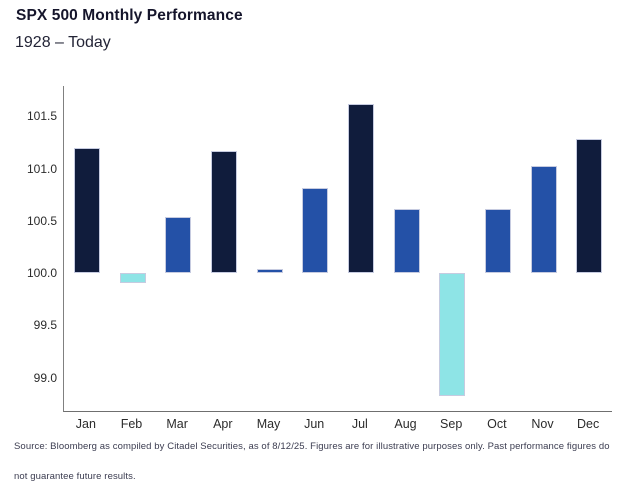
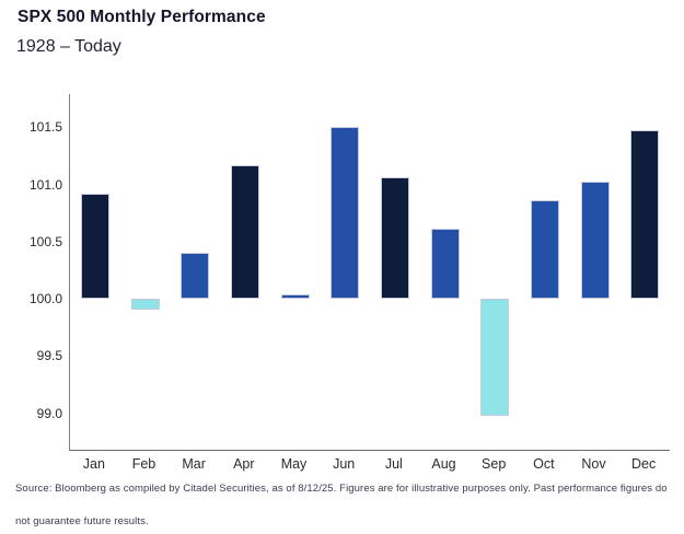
Jan: 101.20 -> 100.92
Mar: 100.54 -> 100.40
Jun: 100.81 -> 101.50
Jul: 101.62 -> 101.06
Sep: 98.82 -> 98.98
Oct: 100.61 -> 100.86
Dec: 101.28 -> 101.47
